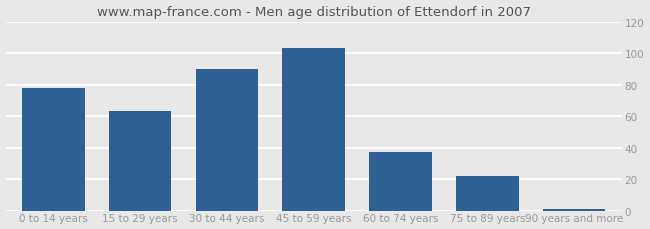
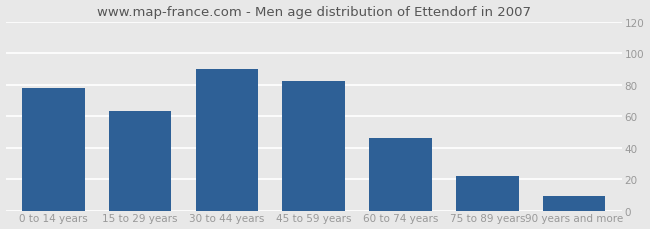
45 to 59 years: 103 -> 82
60 to 74 years: 37 -> 46
90 years and more: 1 -> 9
